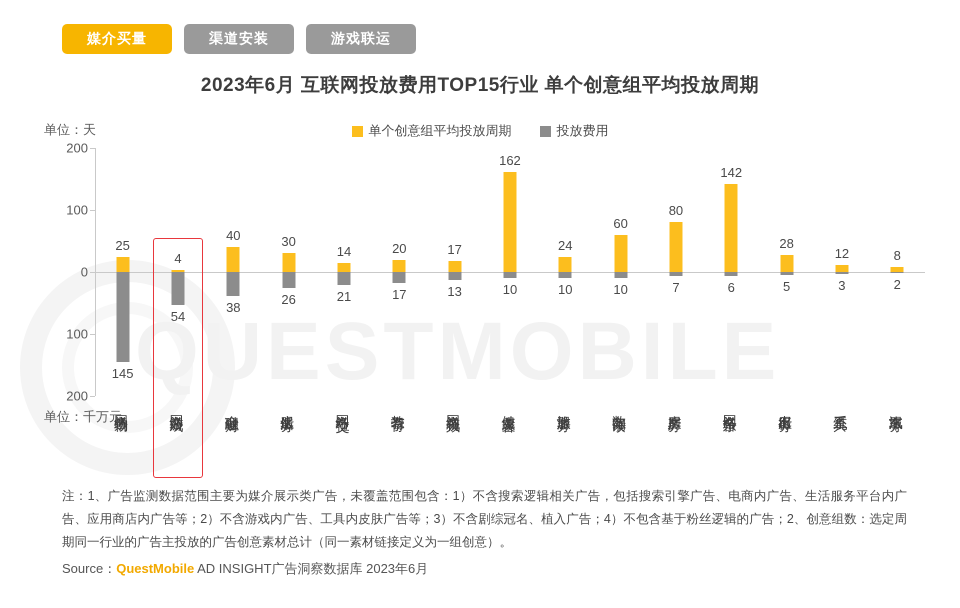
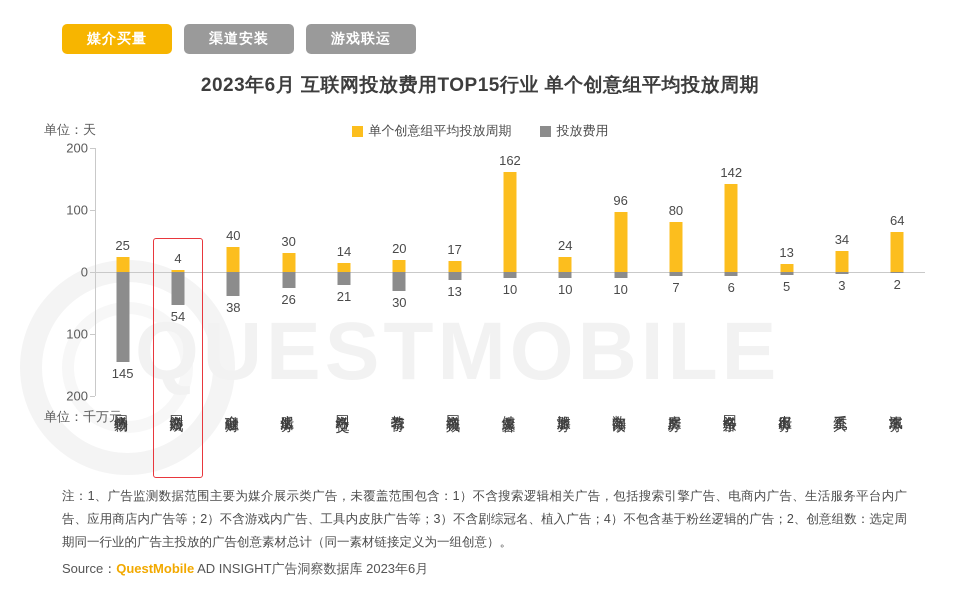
投放费用/教育学习: 17 -> 30
单个创意组平均投放周期/数字阅读: 60 -> 96
单个创意组平均投放周期/出行服务: 28 -> 13
单个创意组平均投放周期/系统工具: 12 -> 34
单个创意组平均投放周期/汽车服务: 8 -> 64
